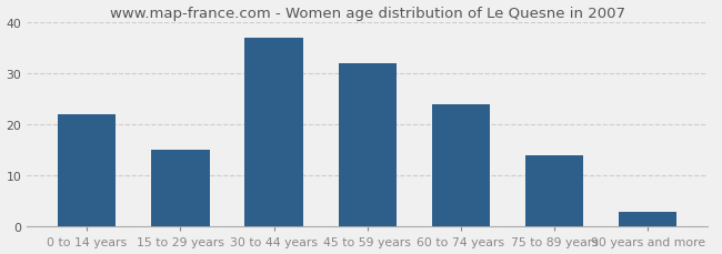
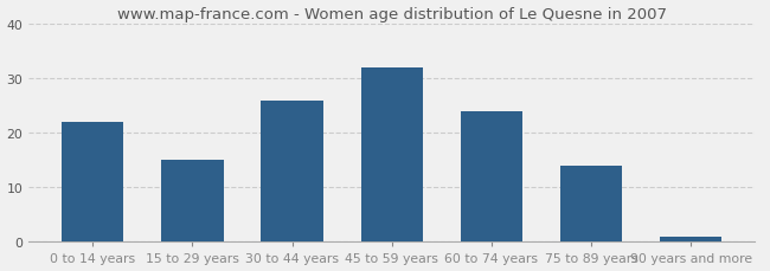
30 to 44 years: 37 -> 26
90 years and more: 3 -> 1
